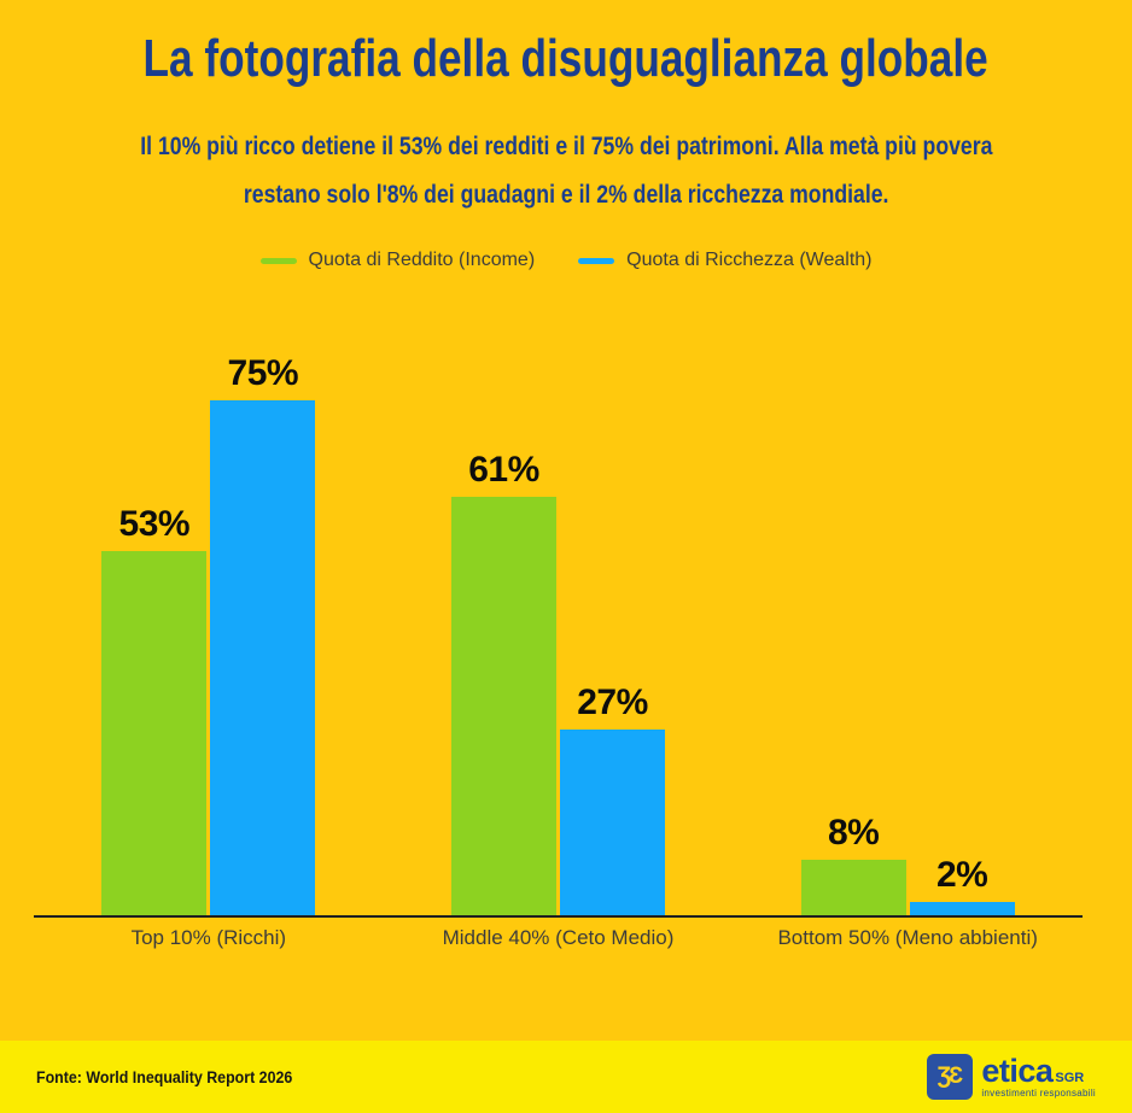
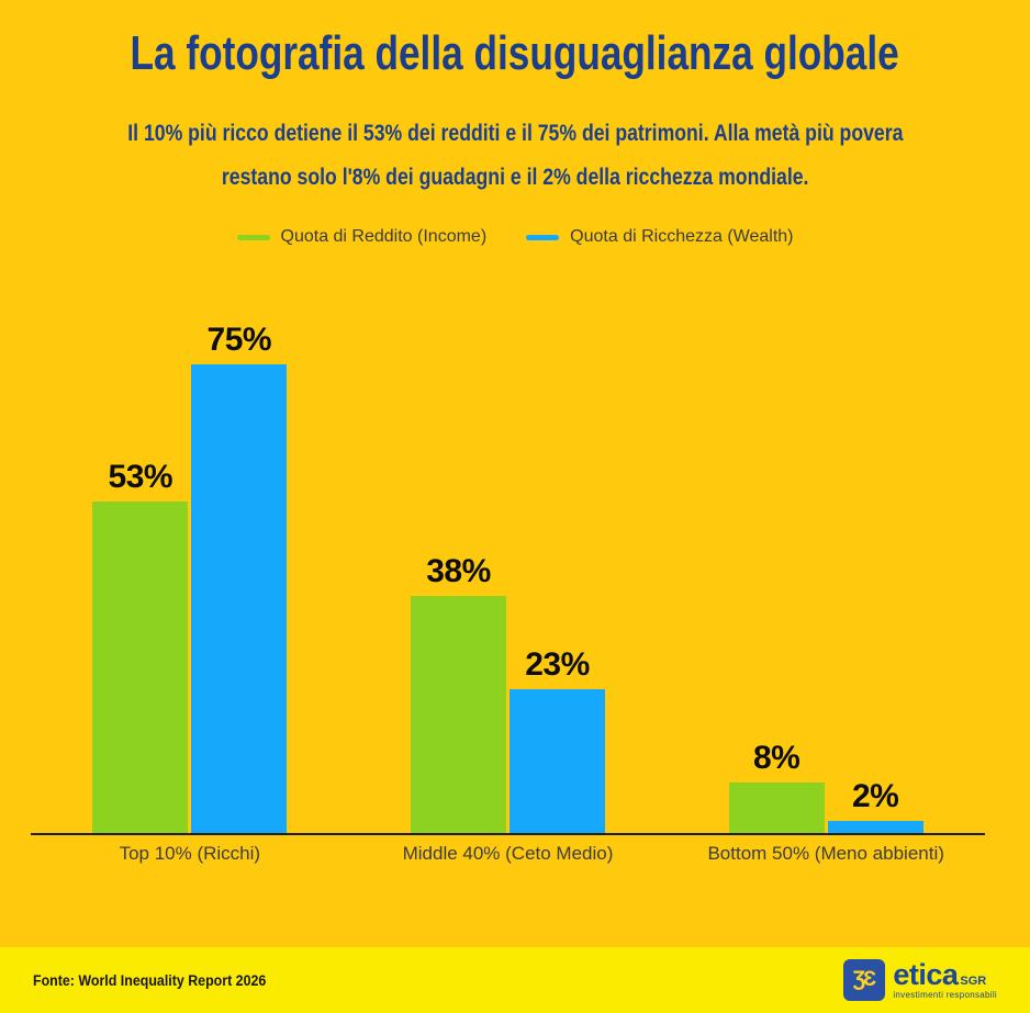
Quota di Reddito (Income)/Middle 40% (Ceto Medio): 61% -> 38%
Quota di Ricchezza (Wealth)/Middle 40% (Ceto Medio): 27% -> 23%
